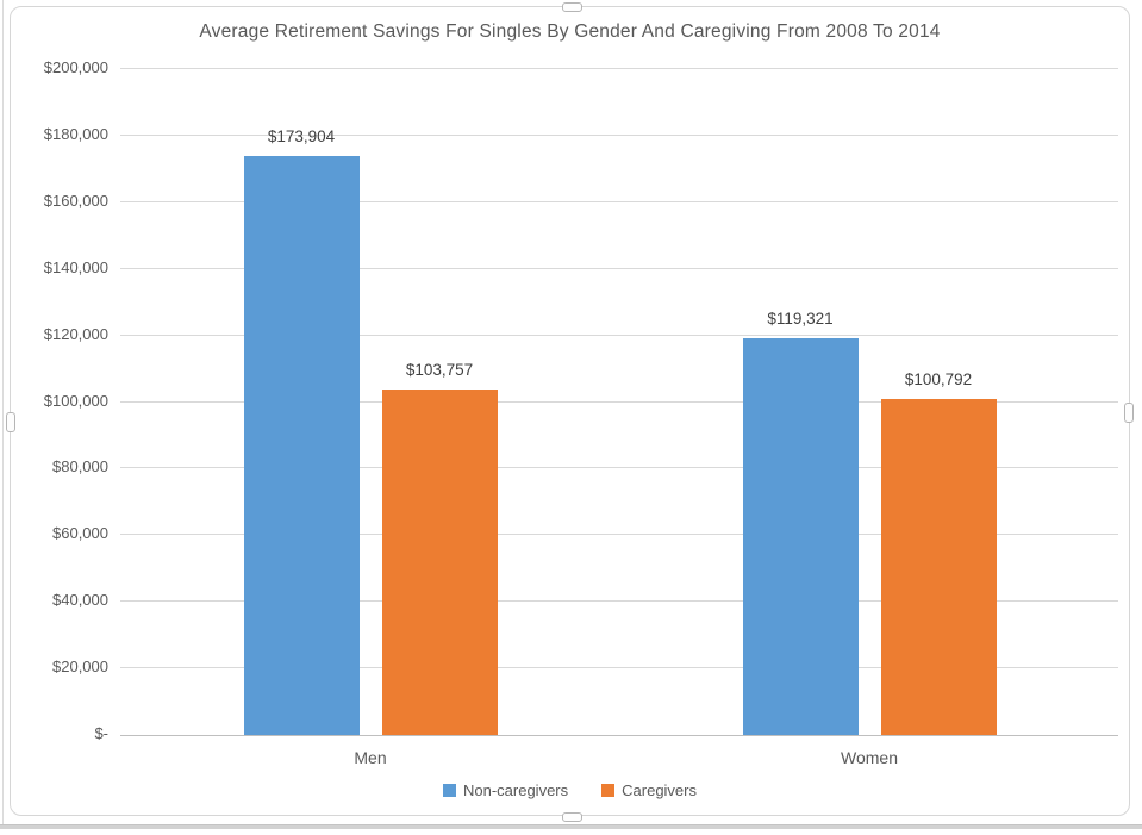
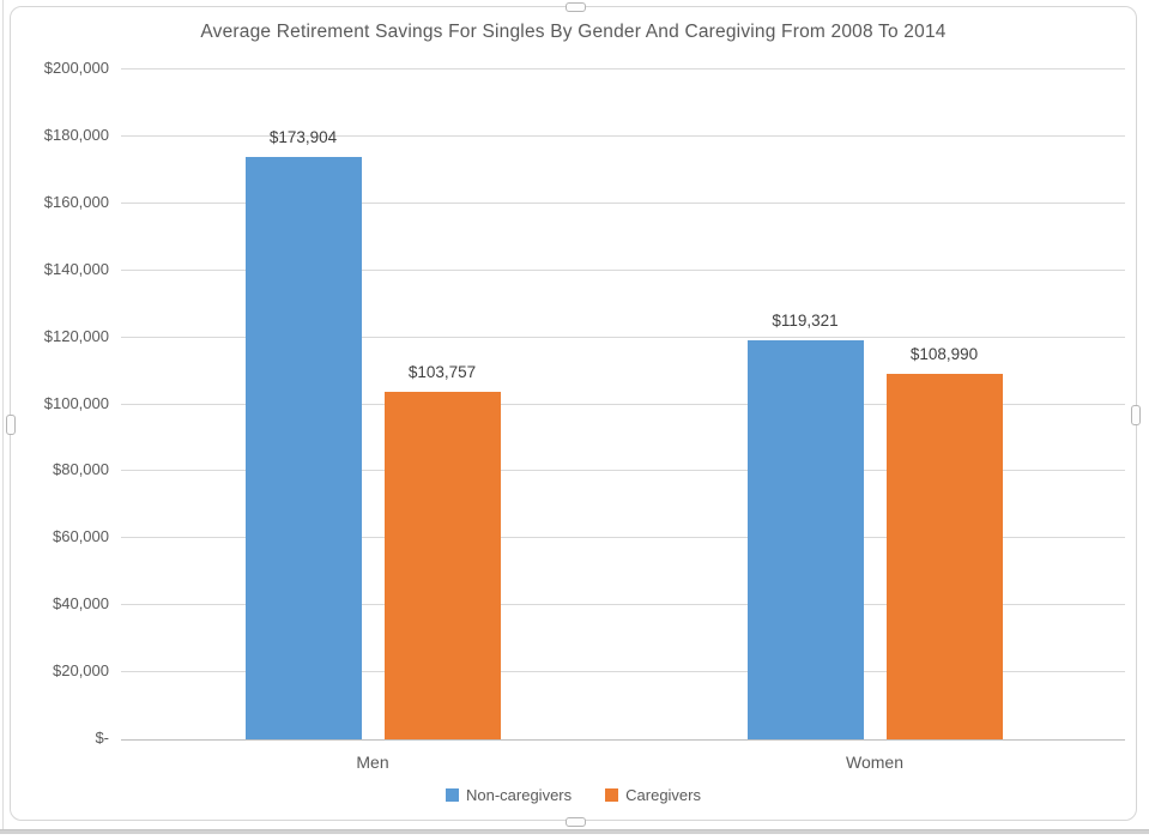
Caregivers/Women: $100,792 -> $108,990
